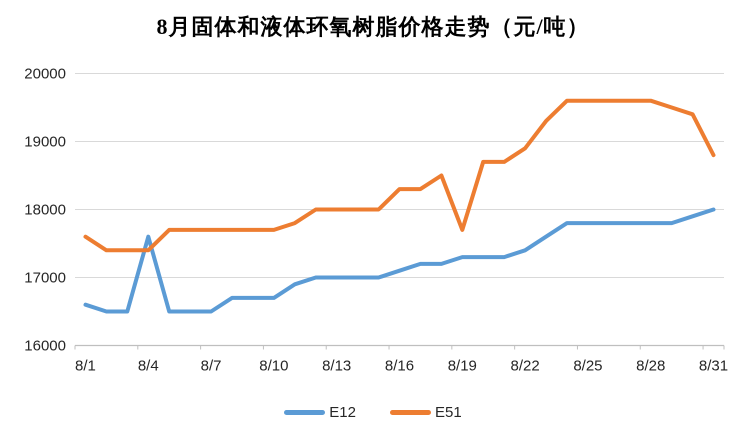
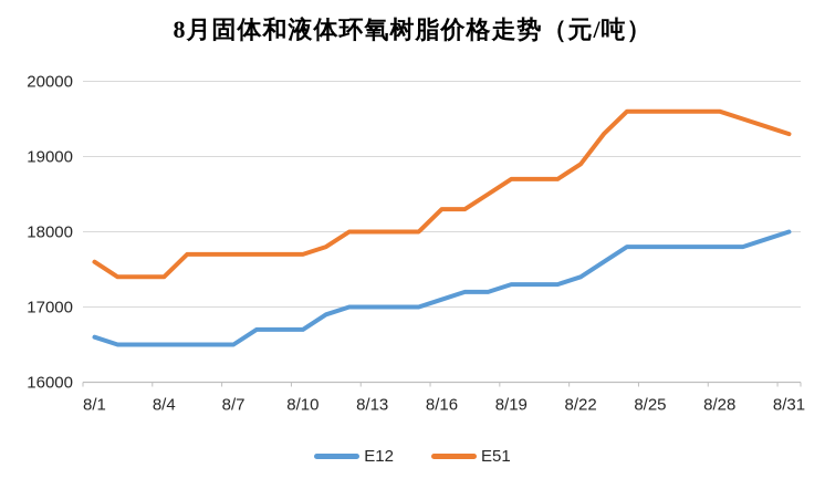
E12/8/4: 17600 -> 16500
E51/8/19: 17700 -> 18700
E51/8/31: 18800 -> 19300
